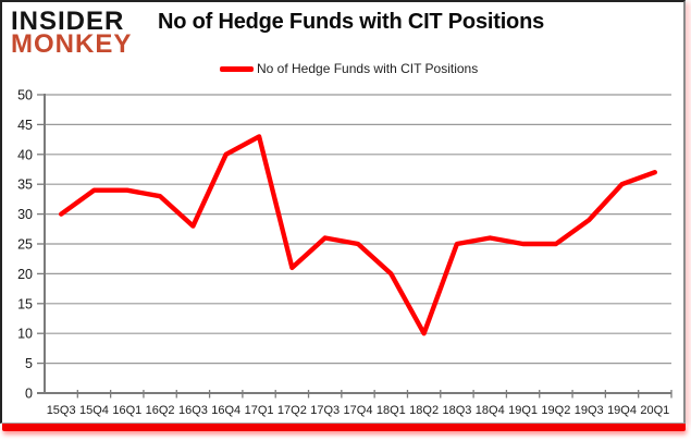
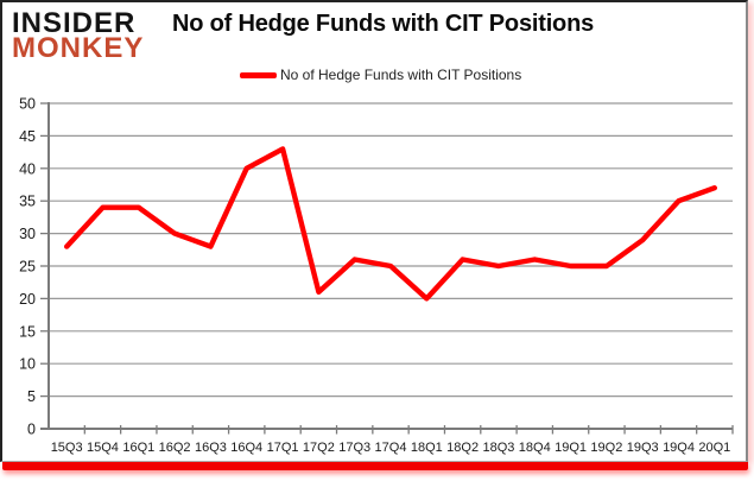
15Q3: 30 -> 28
16Q2: 33 -> 30
18Q2: 10 -> 26
